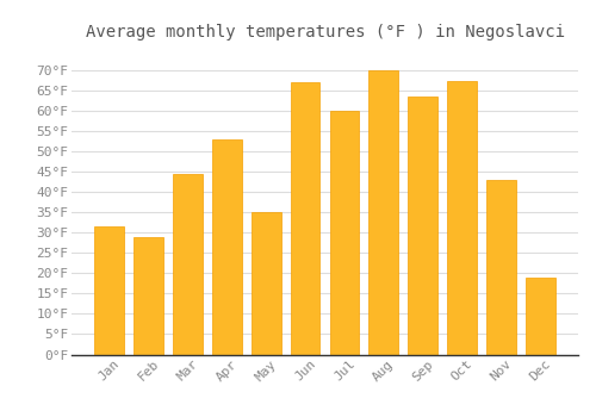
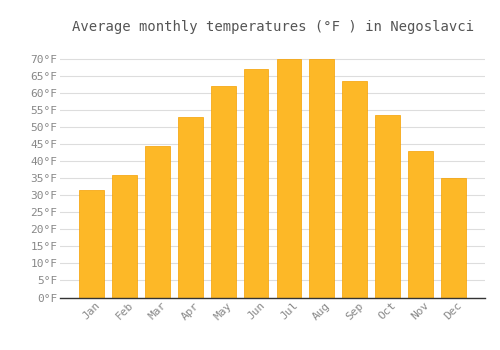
Feb: 29.0°F -> 36.0°F
May: 35.0°F -> 62.0°F
Jul: 60.0°F -> 70.0°F
Oct: 67.5°F -> 53.5°F
Dec: 19.0°F -> 35.0°F
